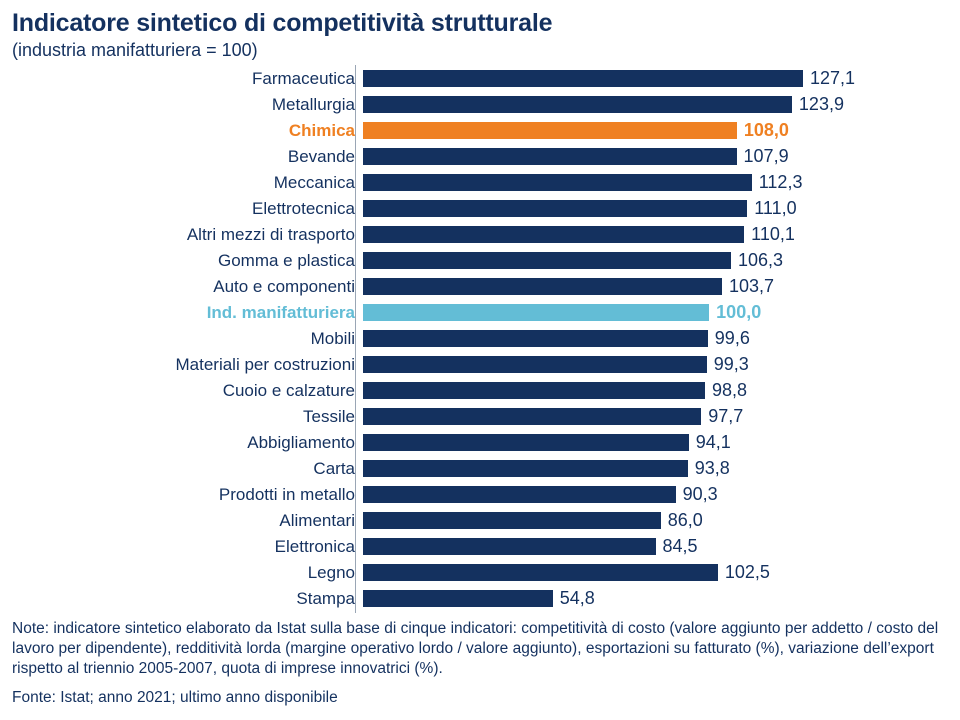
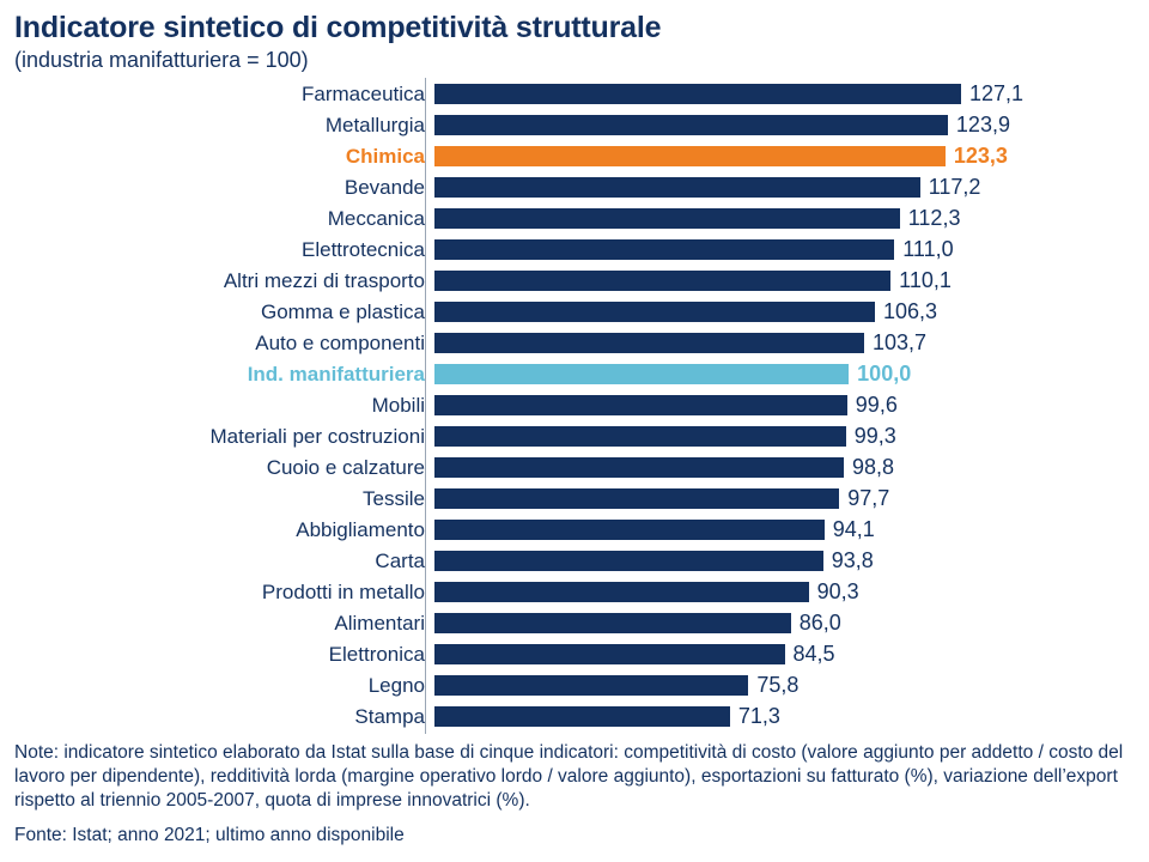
Chimica: 108,0 -> 123,3
Bevande: 107,9 -> 117,2
Legno: 102,5 -> 75,8
Stampa: 54,8 -> 71,3
